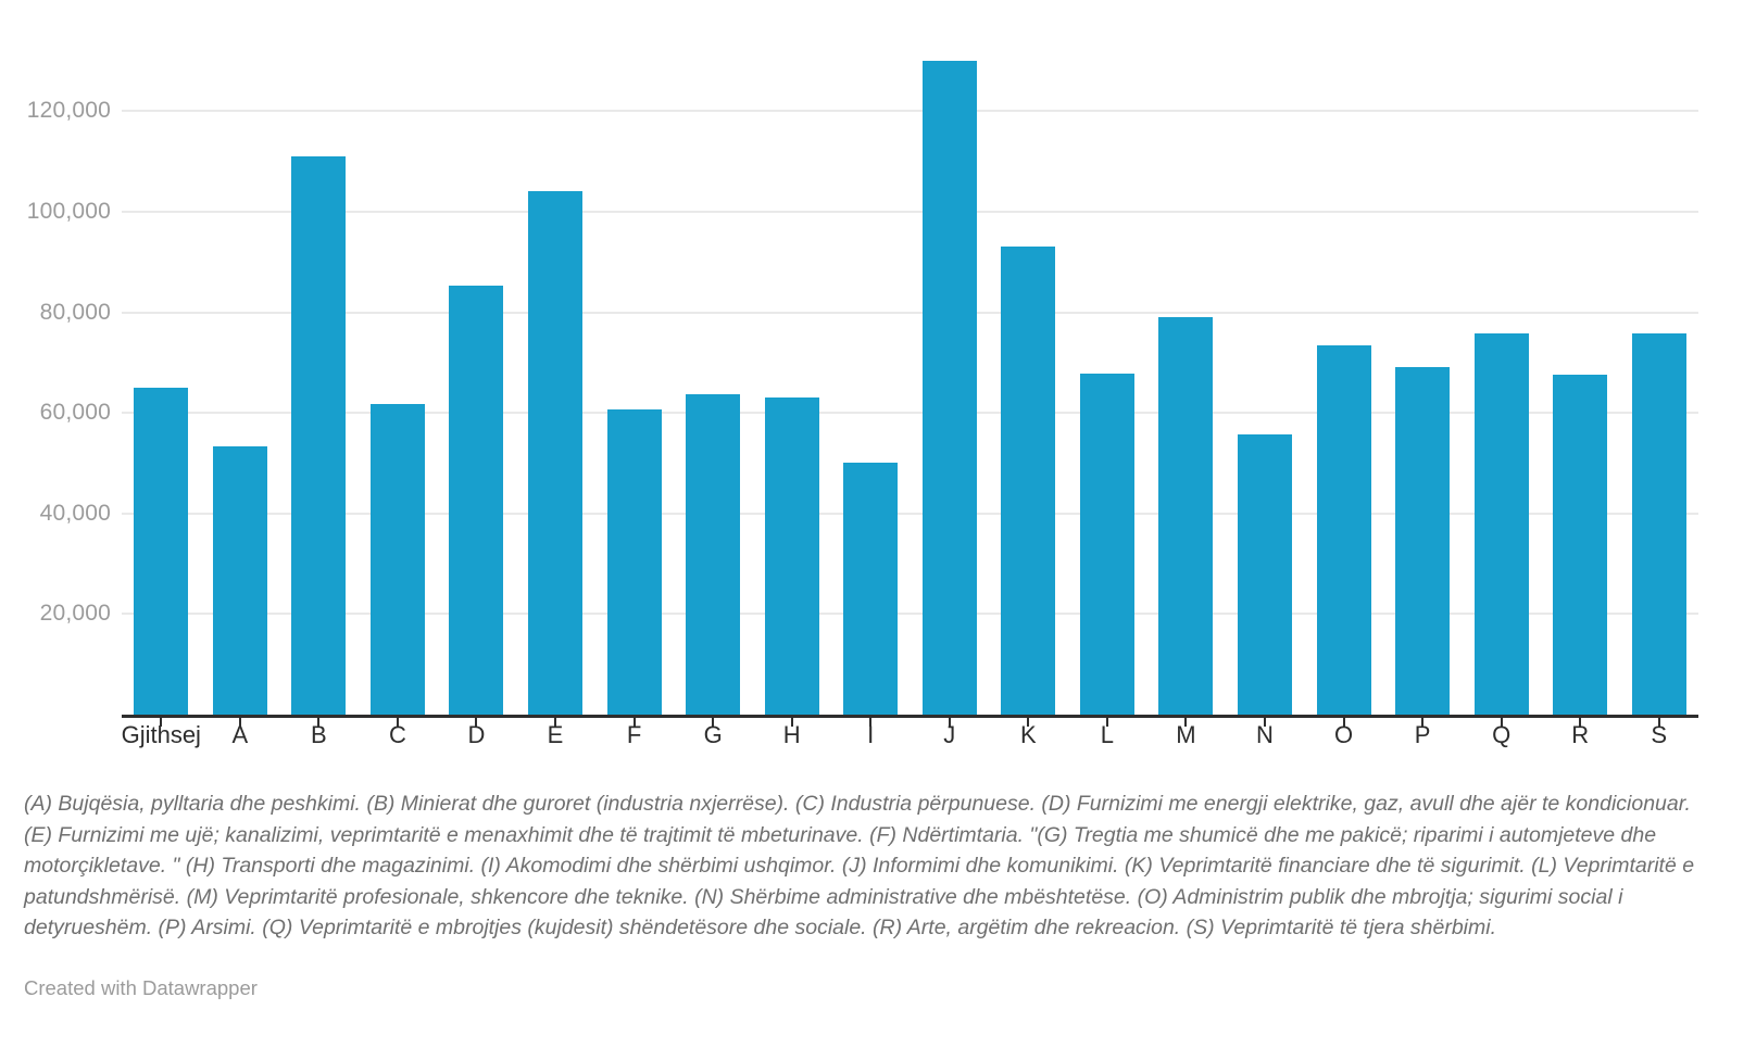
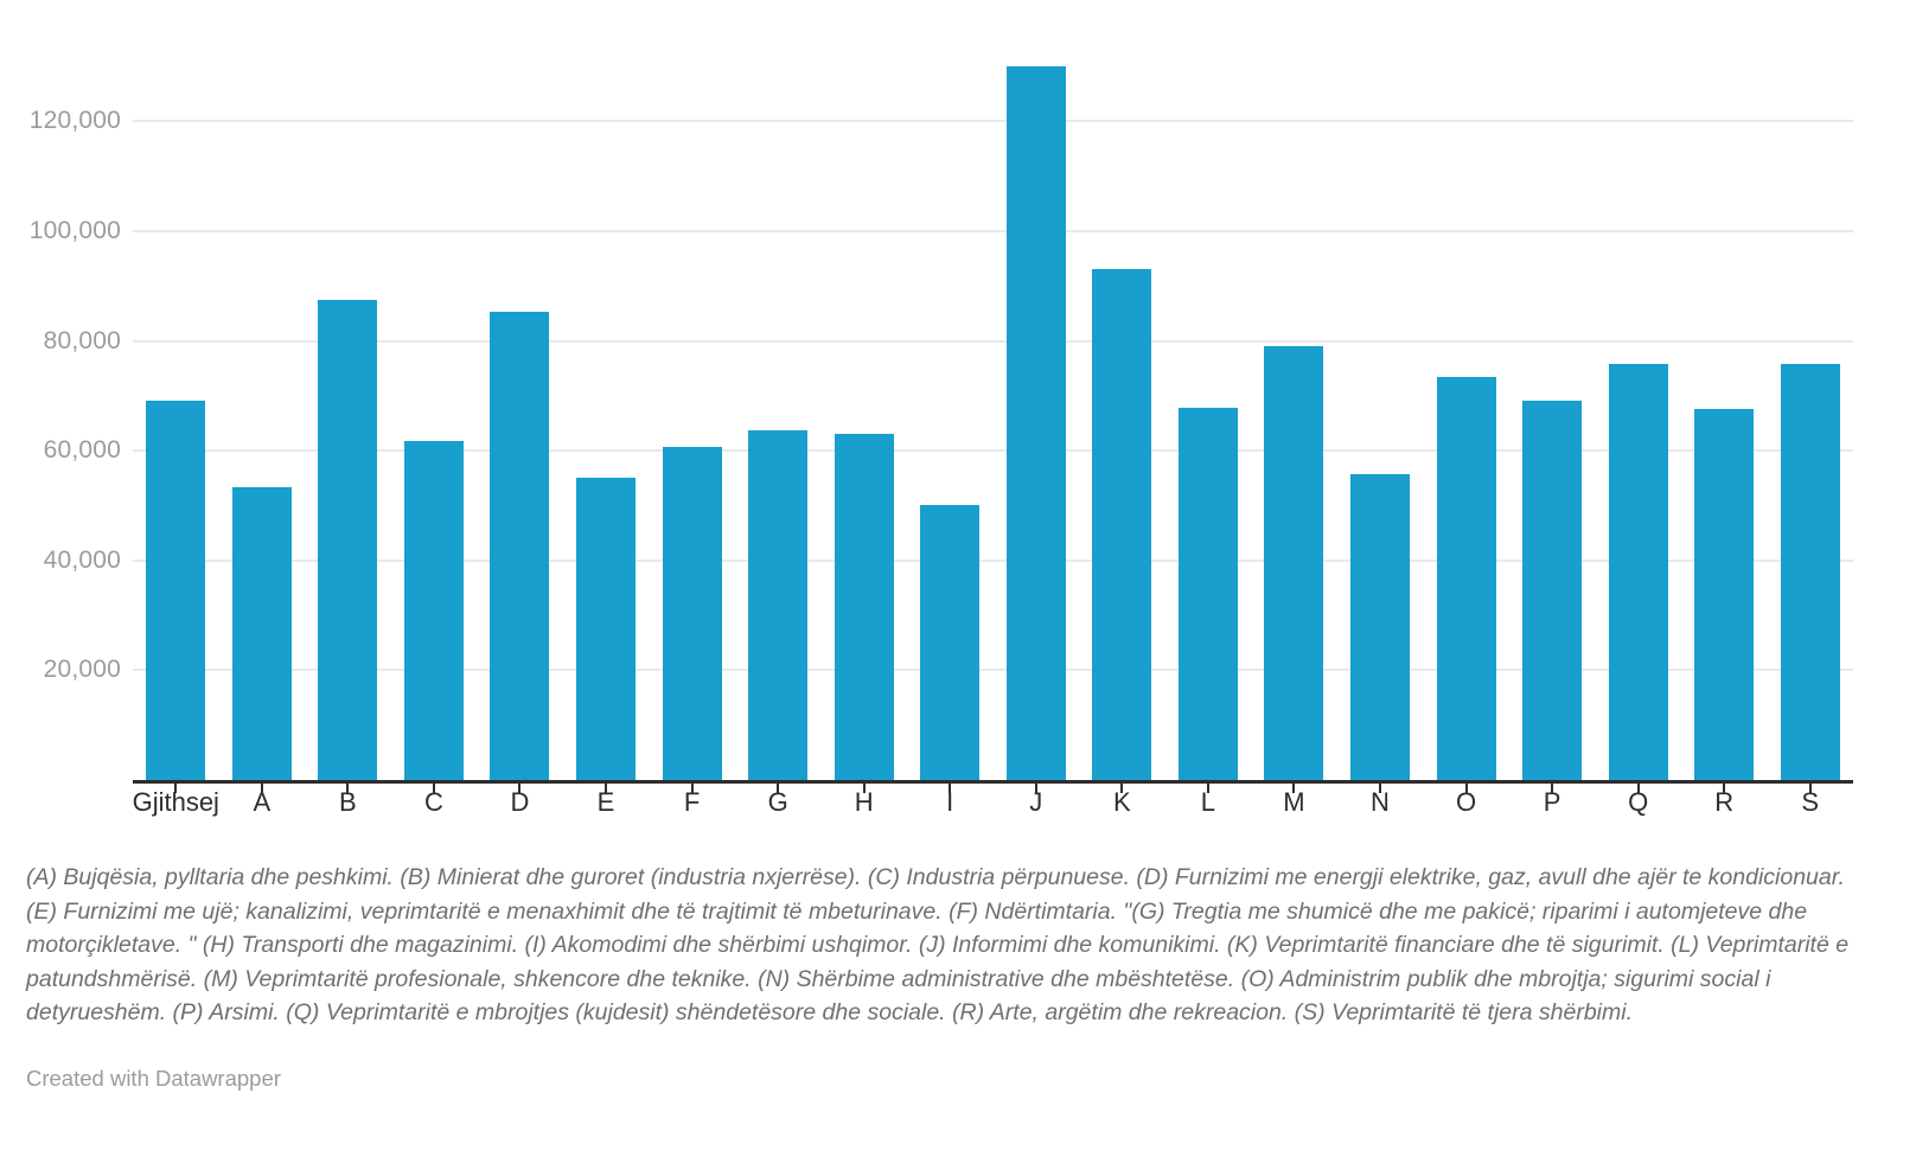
Gjithsej: 65000 -> 69000
B: 111000 -> 87000
E: 104000 -> 55000
